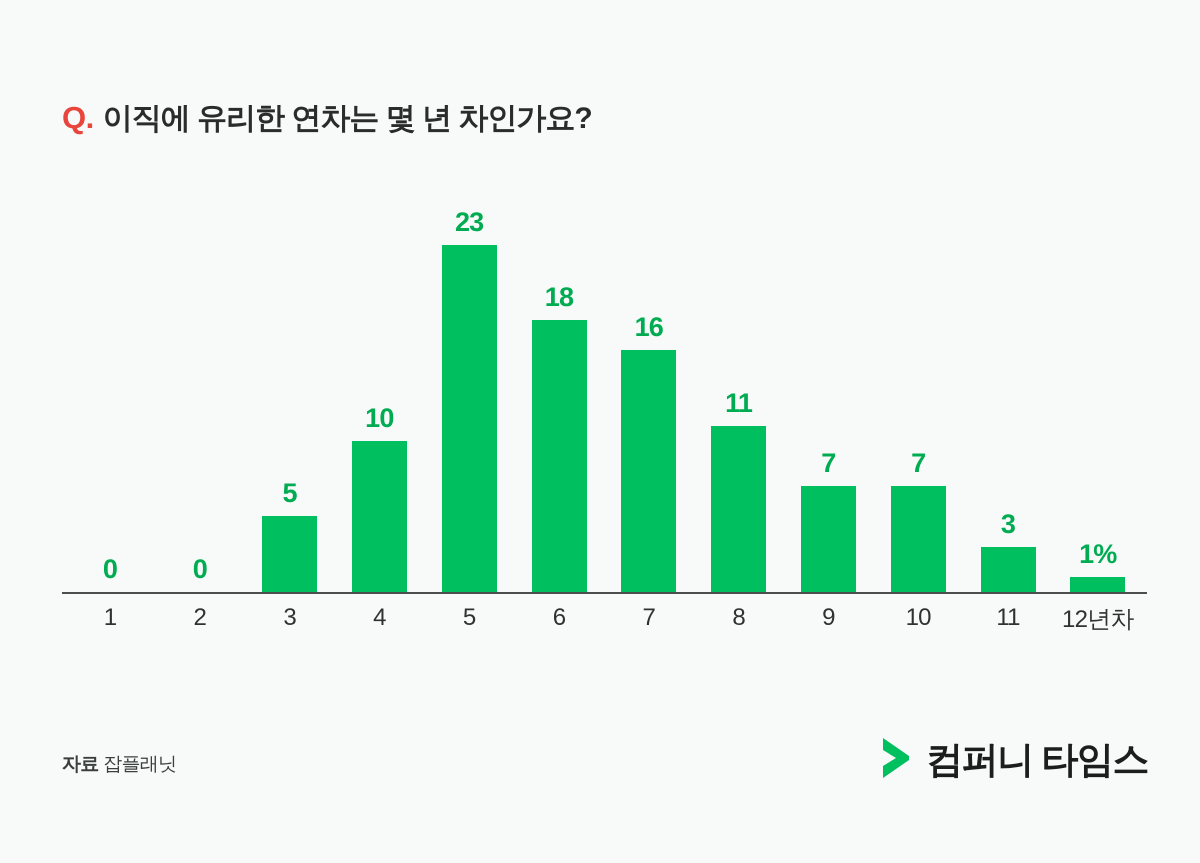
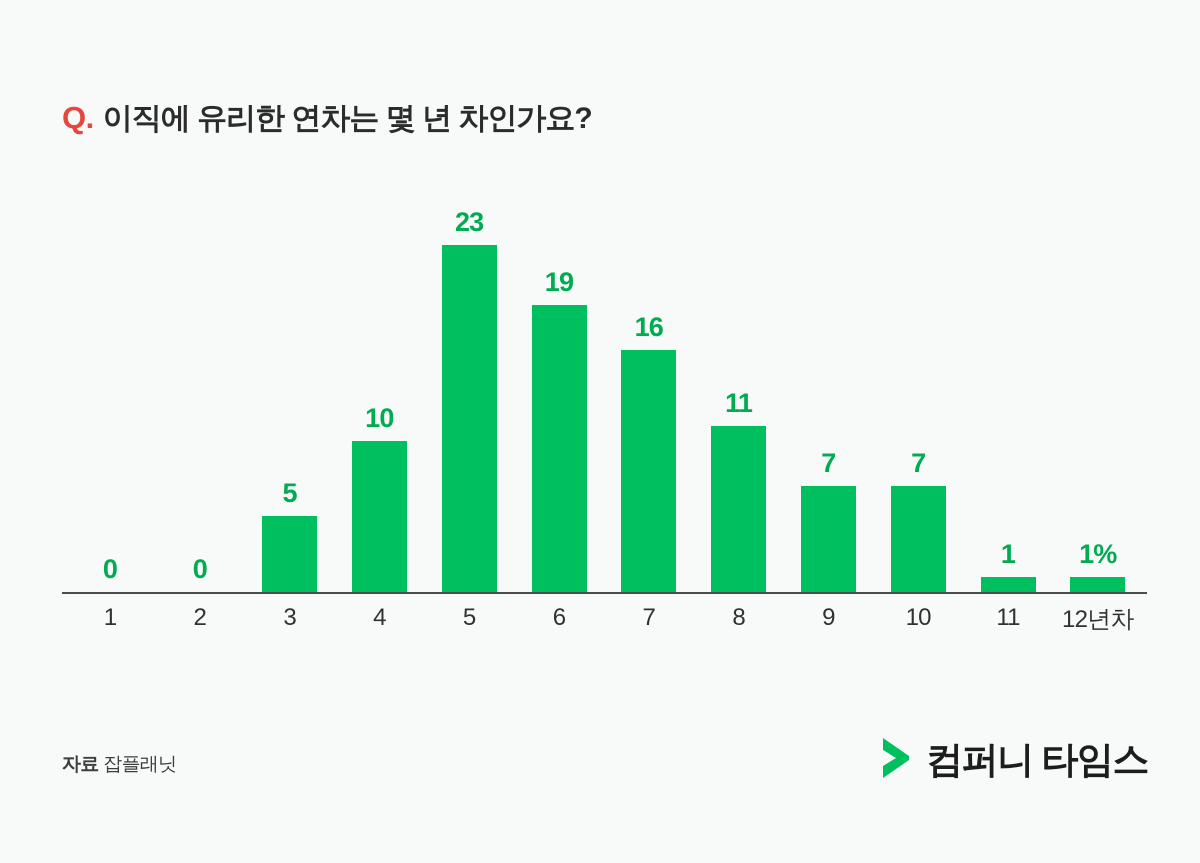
6: 18 -> 19
11: 3 -> 1
